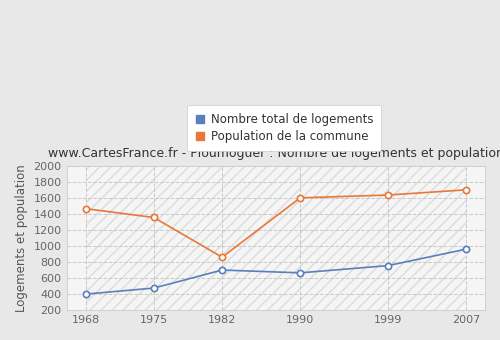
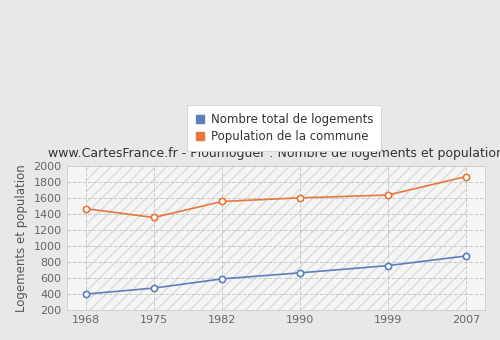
Nombre total de logements/1982: 700 -> 590
Population de la commune/1982: 860 -> 1560
Nombre total de logements/2007: 960 -> 880
Population de la commune/2007: 1700 -> 1860
